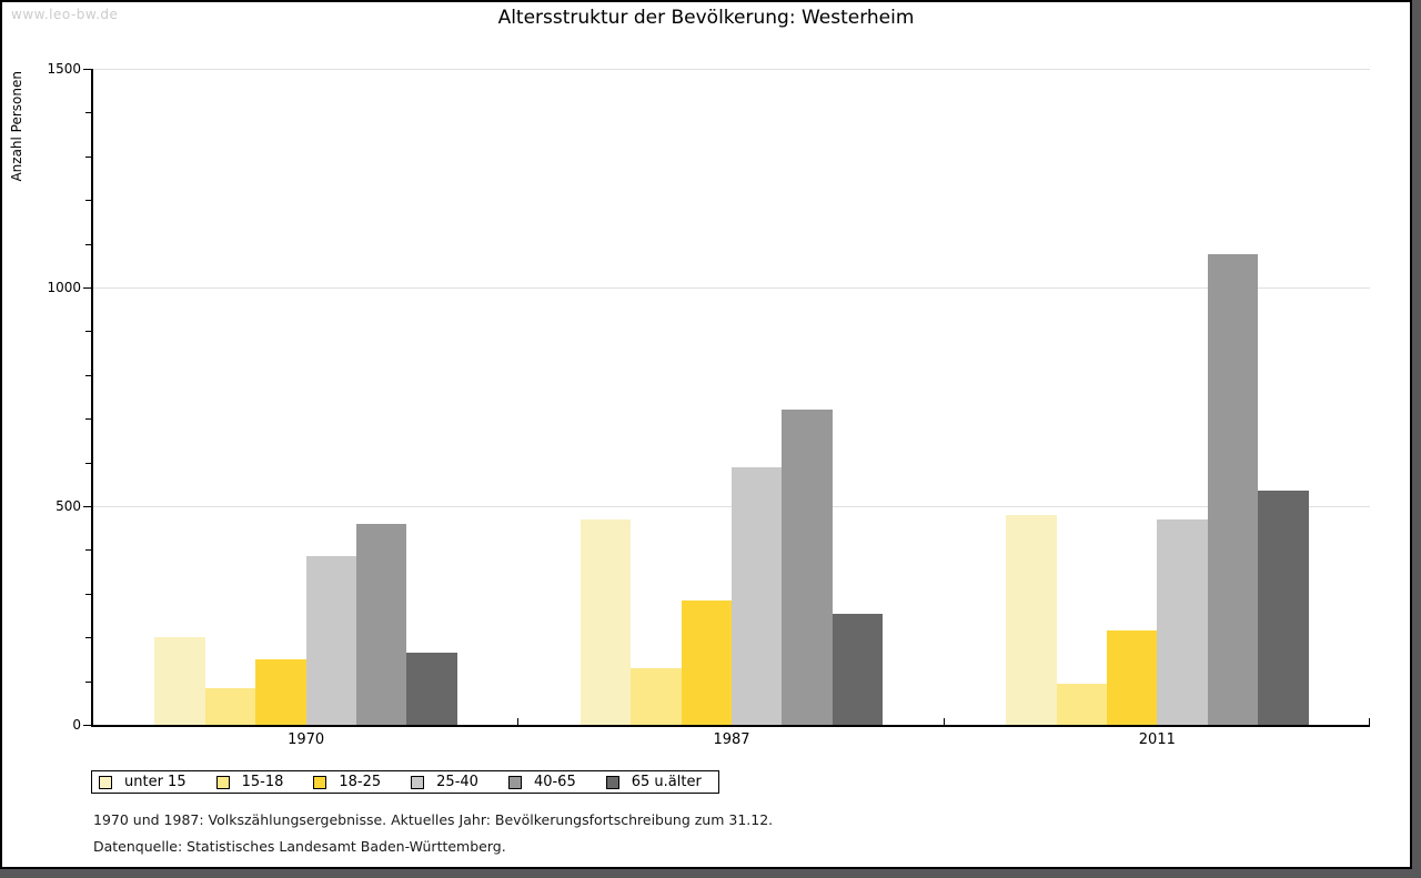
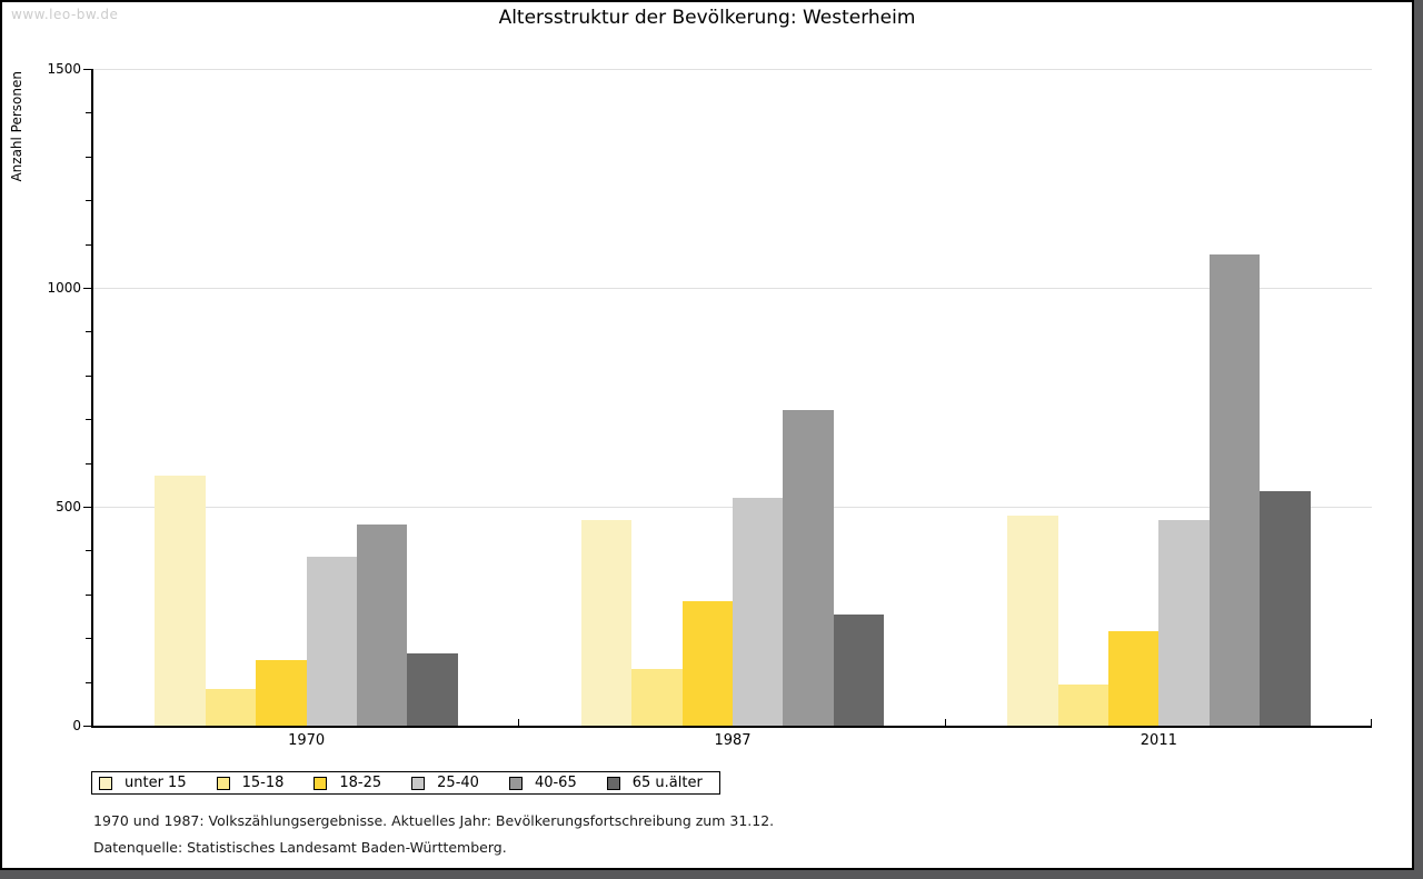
unter 15/1970: 200 -> 570
25-40/1987: 590 -> 520
